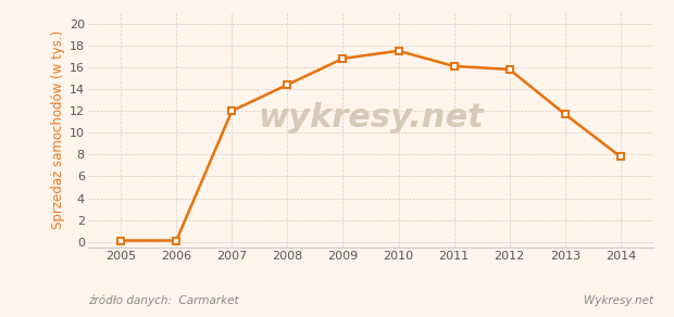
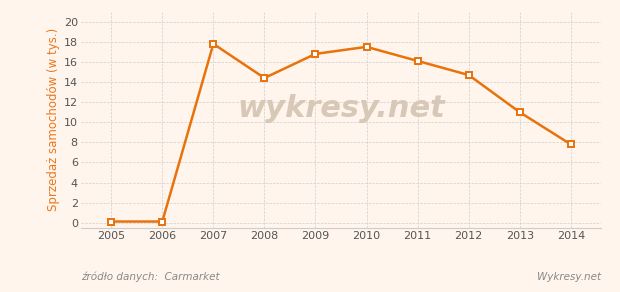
2007: 12.0 -> 17.8
2012: 15.8 -> 14.7
2013: 11.7 -> 11.0
